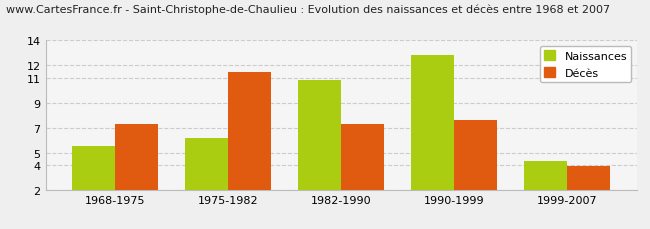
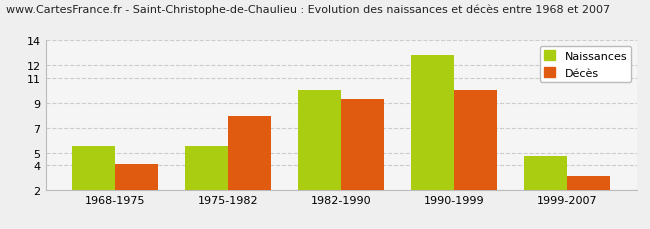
Décès/1968-1975: 7.3 -> 4.1
Naissances/1975-1982: 6.2 -> 5.5
Décès/1975-1982: 11.5 -> 7.9
Naissances/1982-1990: 10.8 -> 10.0
Décès/1982-1990: 7.3 -> 9.3
Décès/1990-1999: 7.6 -> 10.0
Naissances/1999-2007: 4.3 -> 4.8
Décès/1999-2007: 3.9 -> 3.1
